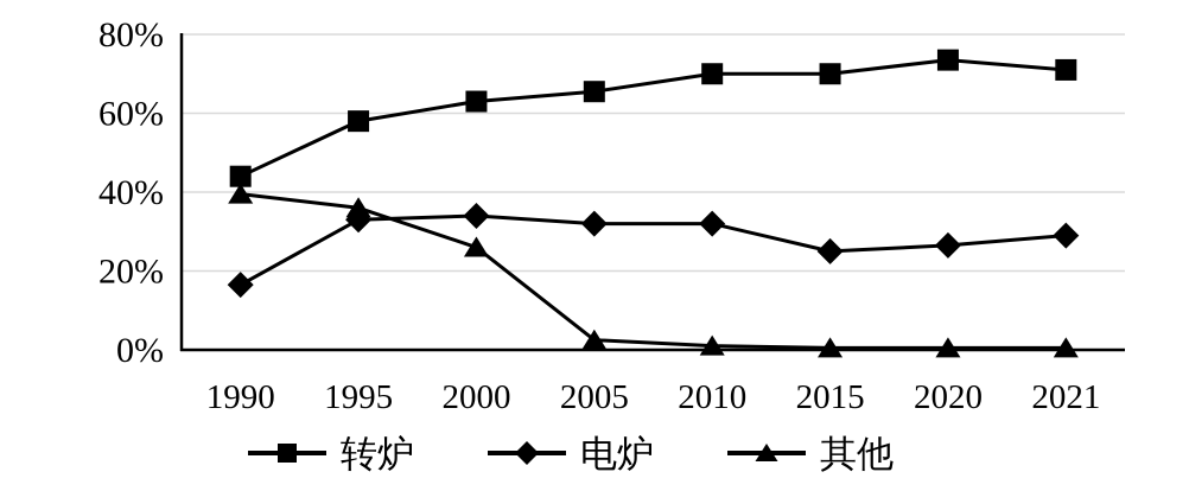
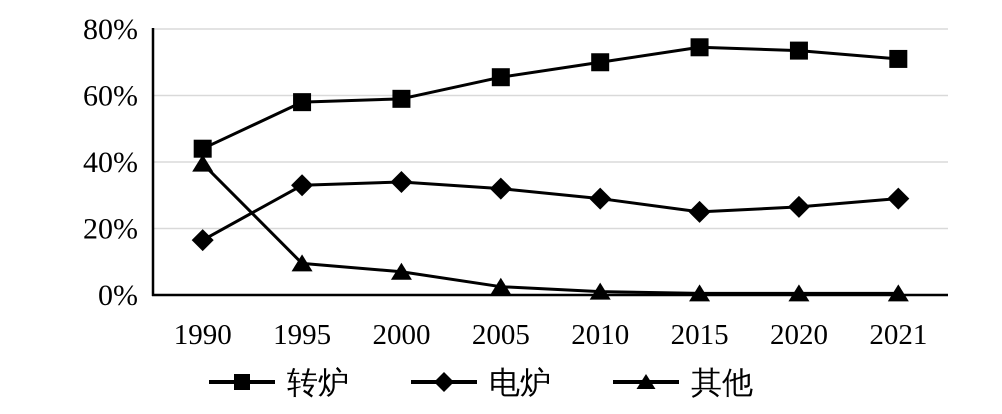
其他/1995: 36% -> 10%
转炉/2000: 63% -> 59%
其他/2000: 26% -> 7%
电炉/2010: 32% -> 29%
转炉/2015: 70% -> 74%
